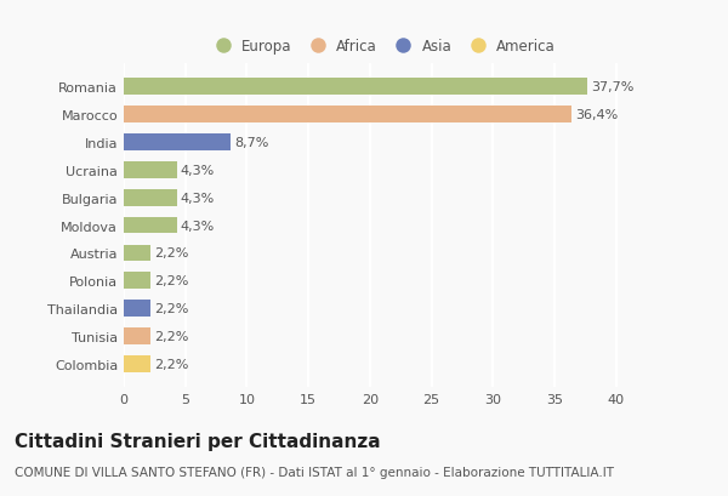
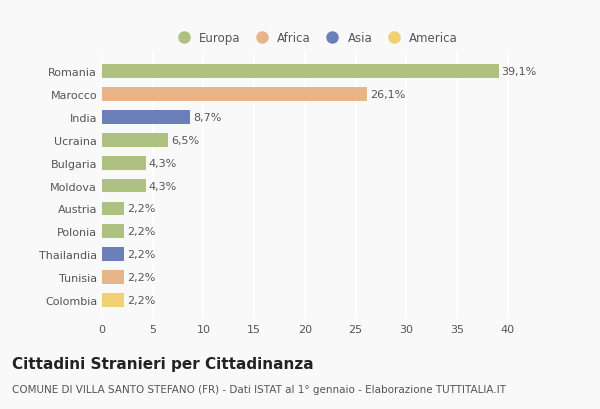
Romania: 37,7% -> 39,1%
Marocco: 36,4% -> 26,1%
Ucraina: 4,3% -> 6,5%
